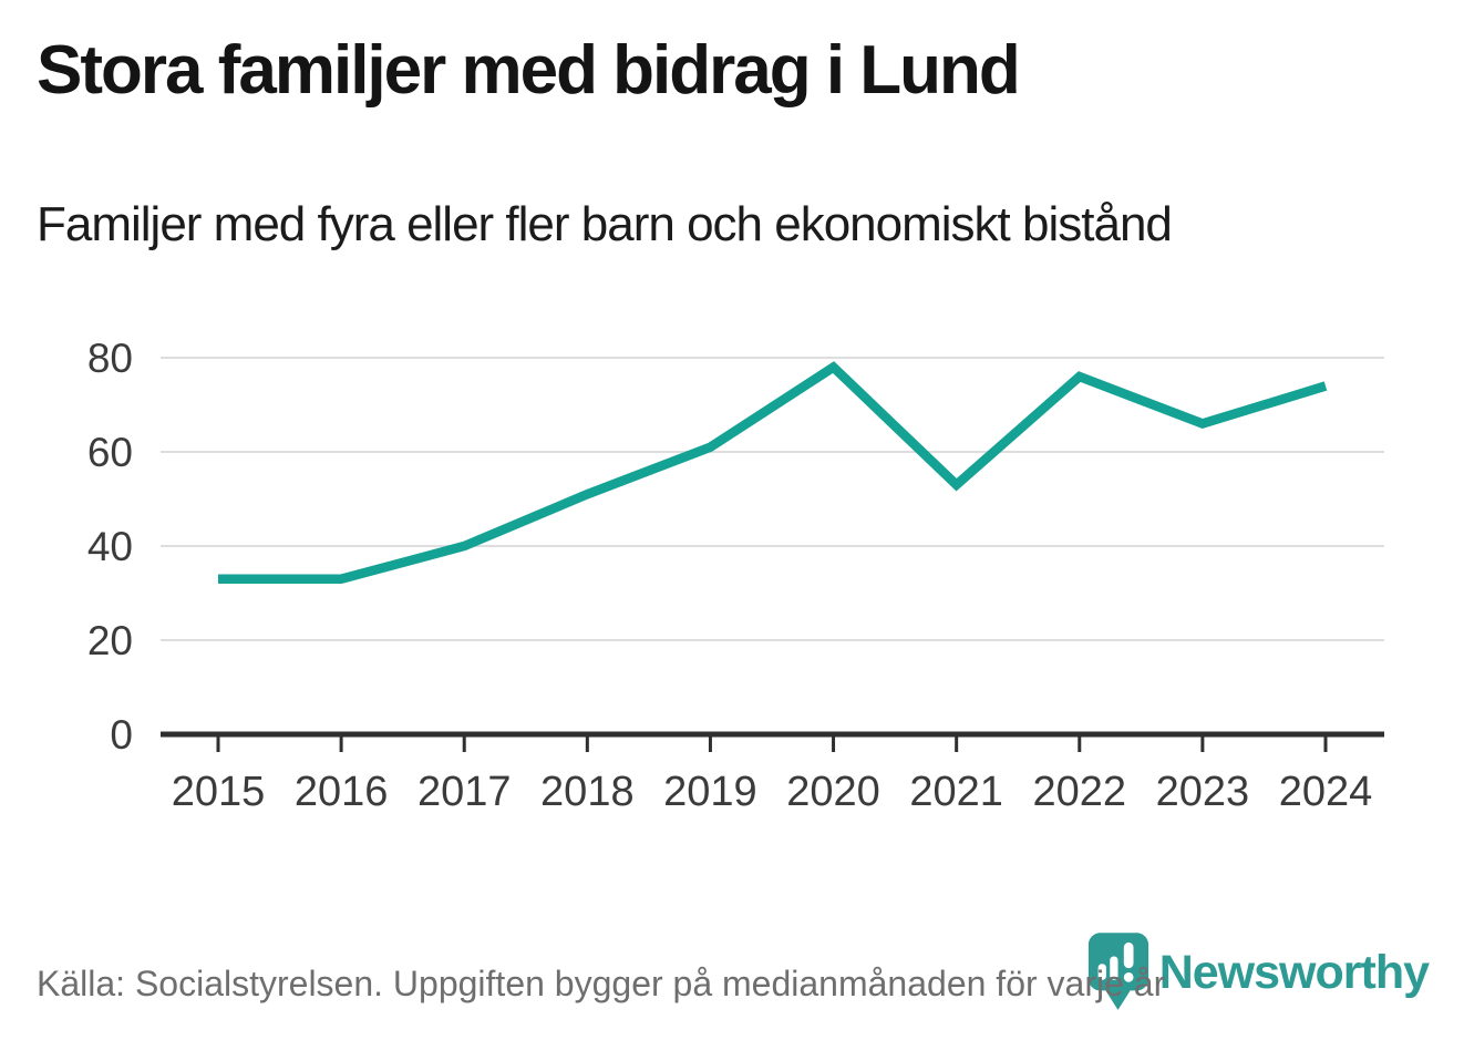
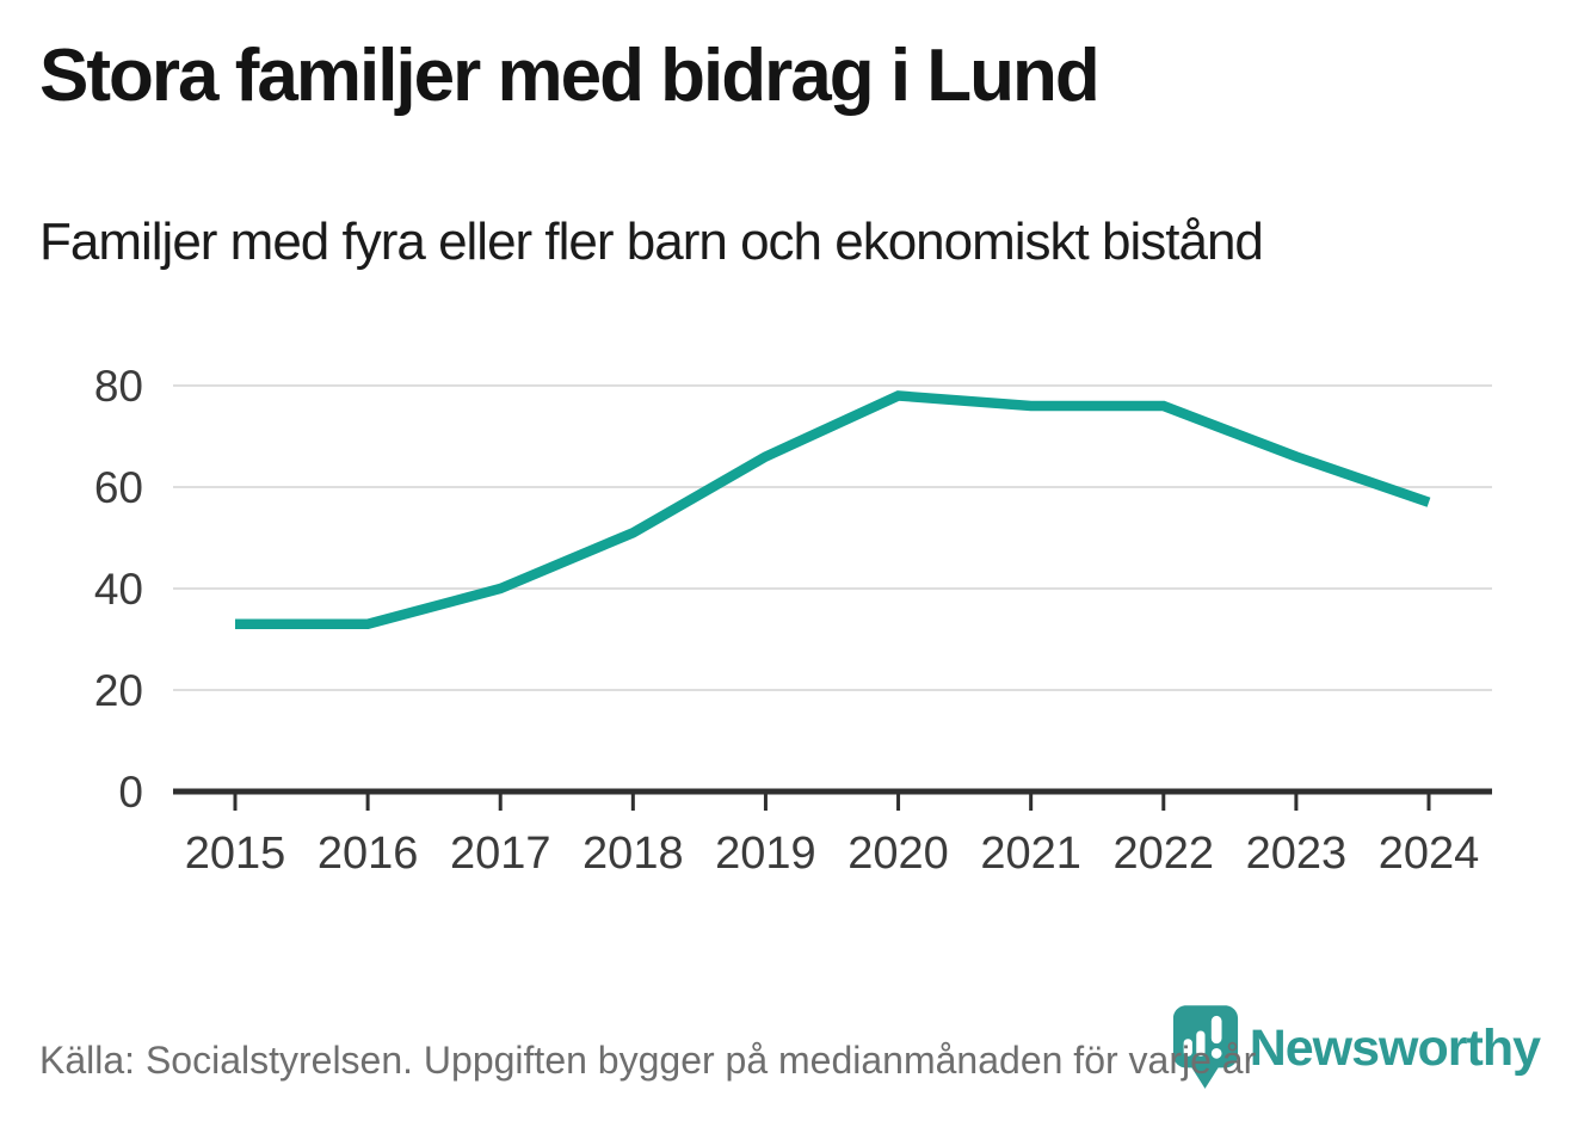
2019: 61 -> 66
2021: 53 -> 76
2024: 74 -> 57
